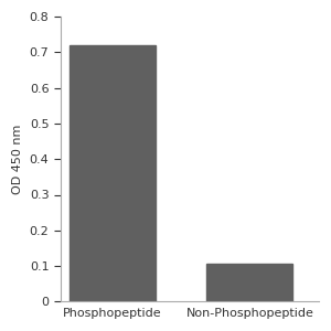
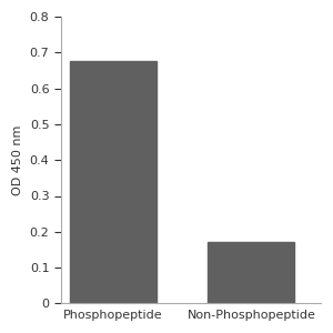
Phosphopeptide: 0.720 -> 0.675
Non-Phosphopeptide: 0.105 -> 0.170
